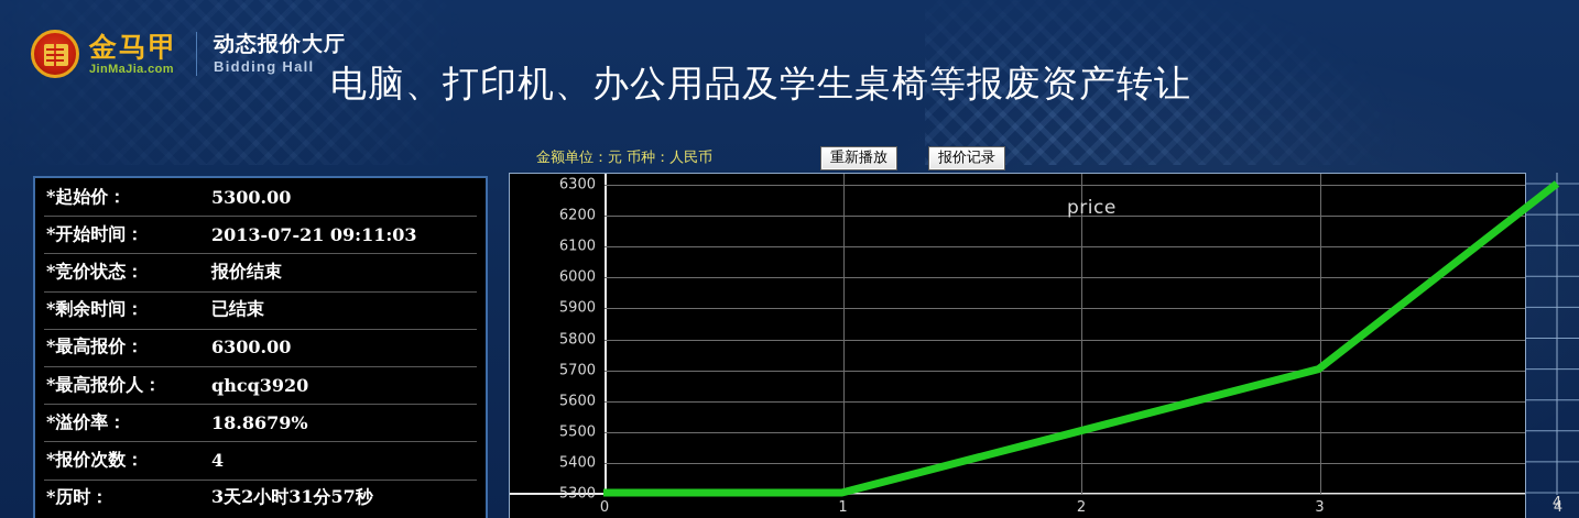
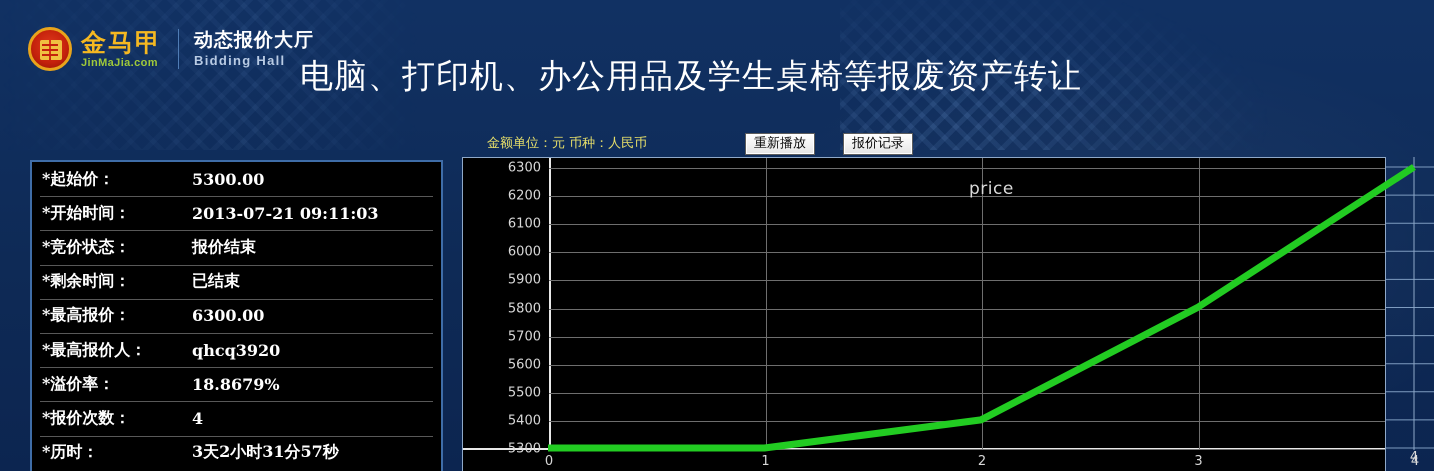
2: 5500 -> 5400
3: 5700 -> 5800
